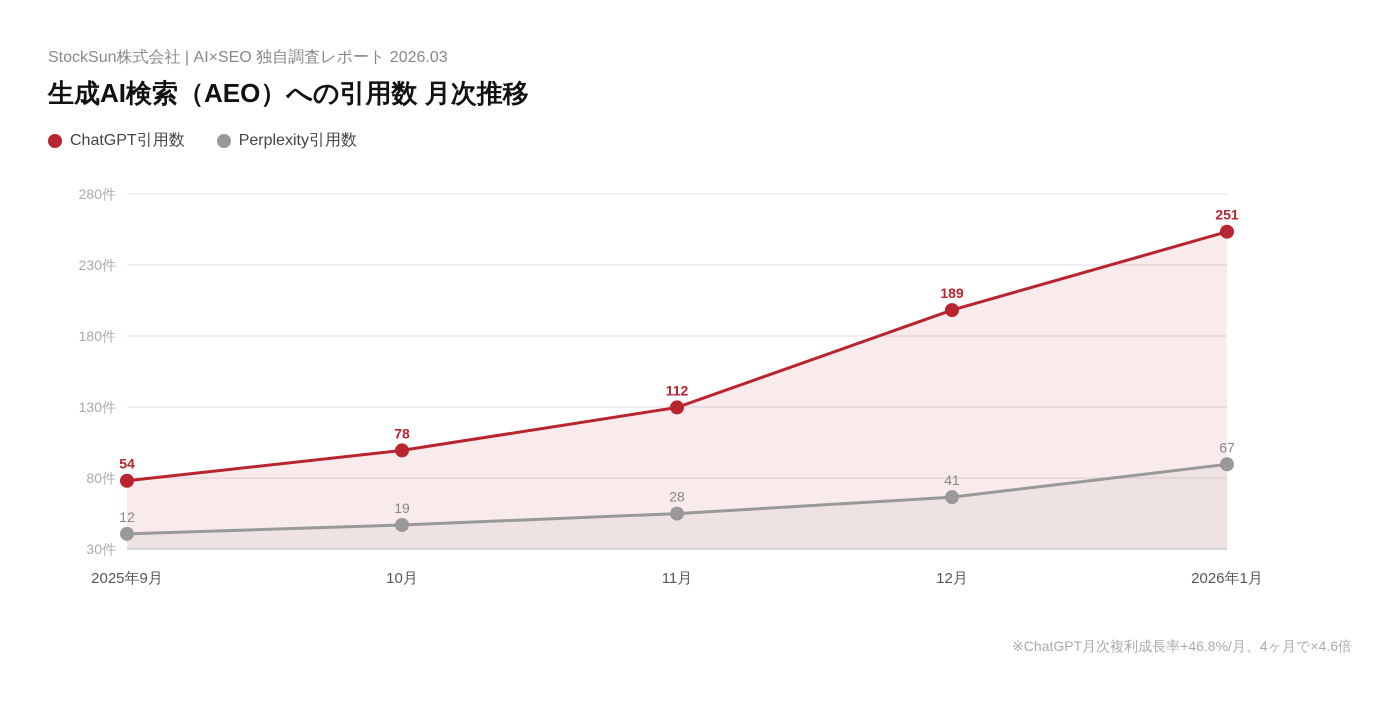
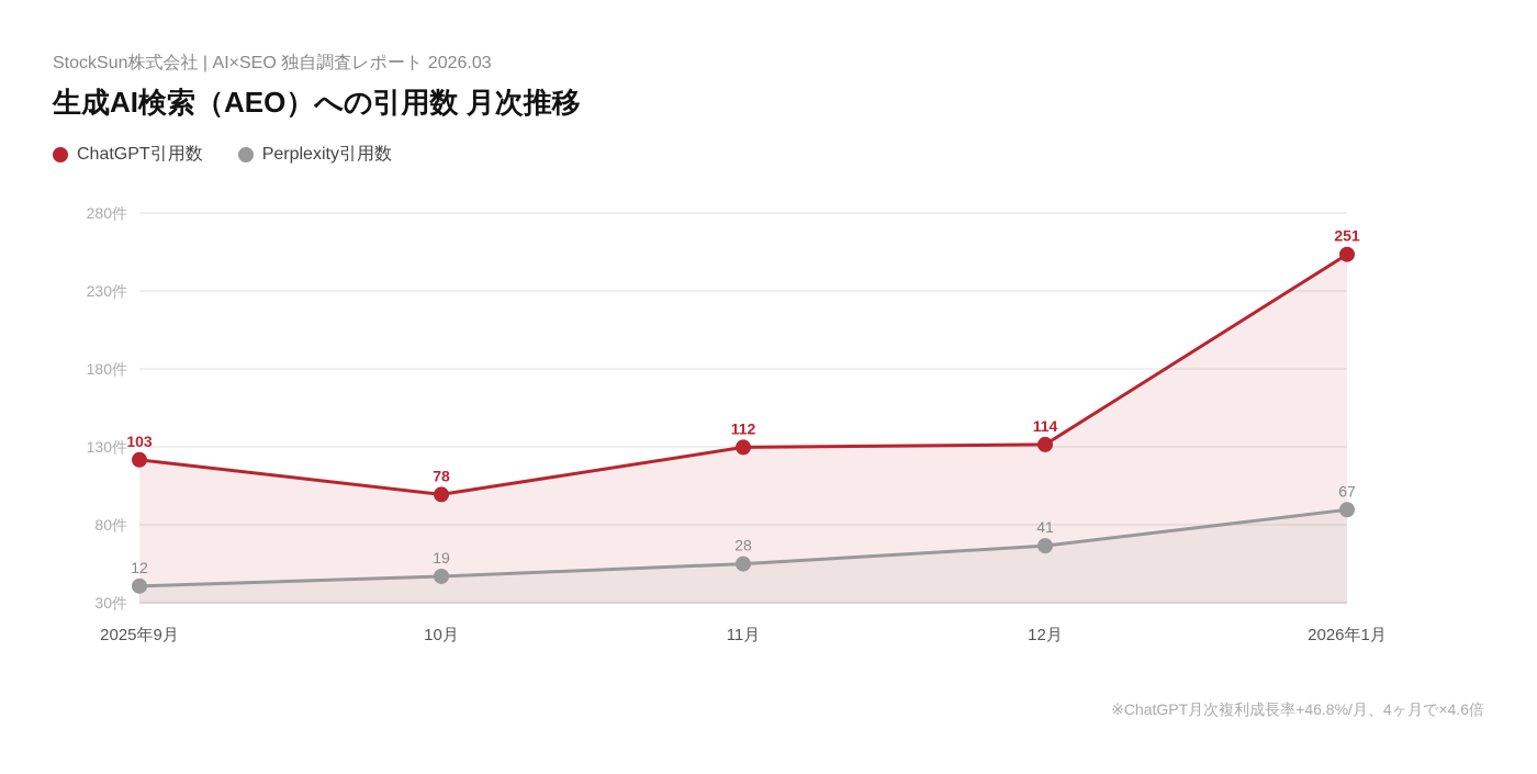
ChatGPT引用数/2025年9月: 54 -> 103
ChatGPT引用数/12月: 189 -> 114
